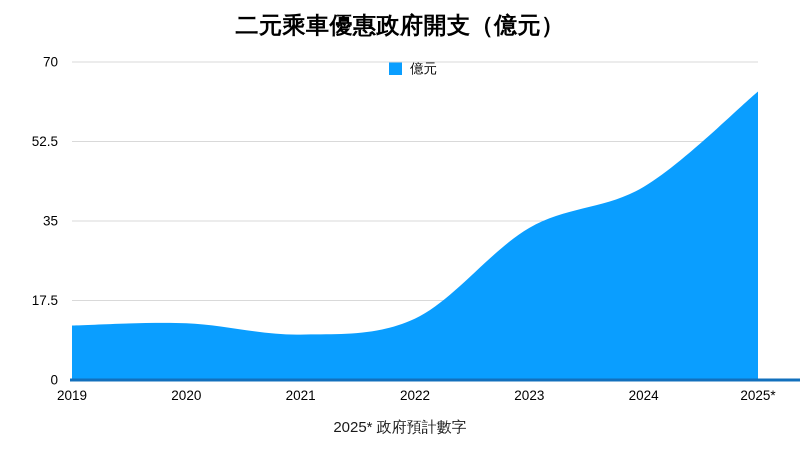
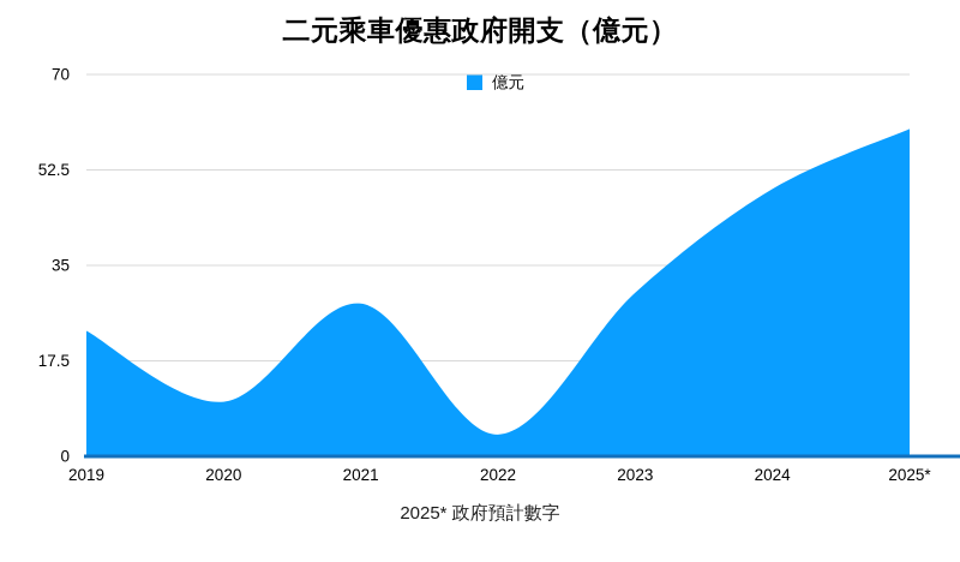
2019: 12 -> 23
2020: 12 -> 10
2021: 10 -> 28
2022: 14 -> 4
2023: 34 -> 30
2024: 42 -> 49
2025*: 64 -> 60
